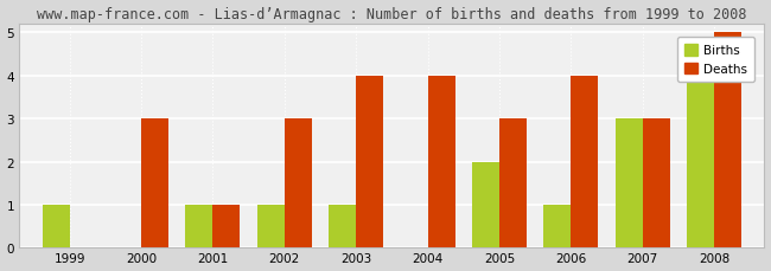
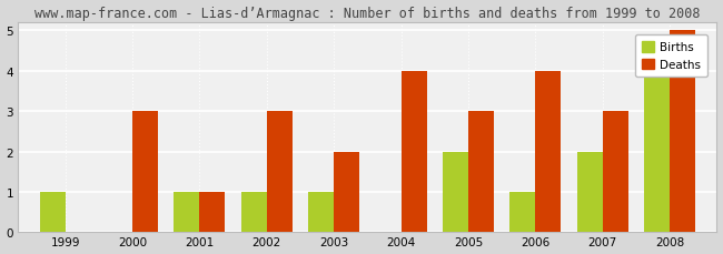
Deaths/2003: 4 -> 2
Births/2007: 3 -> 2
